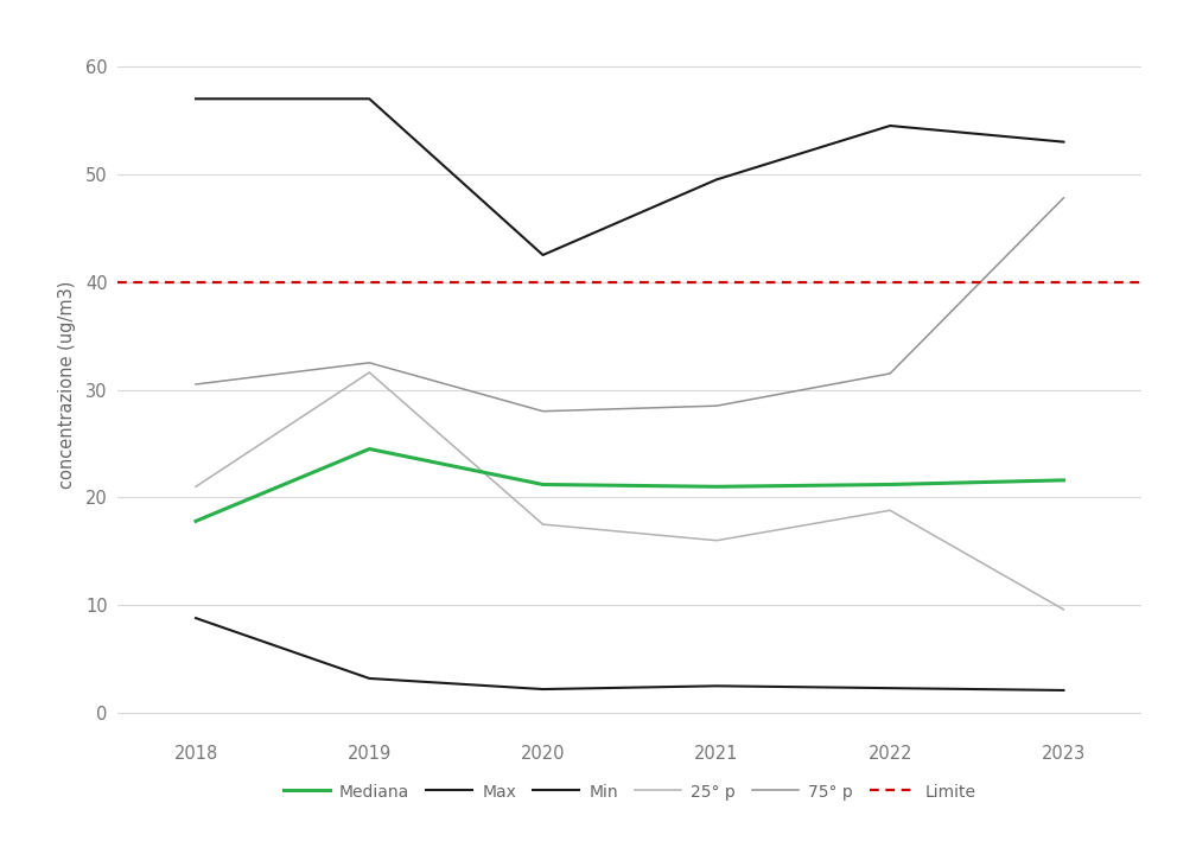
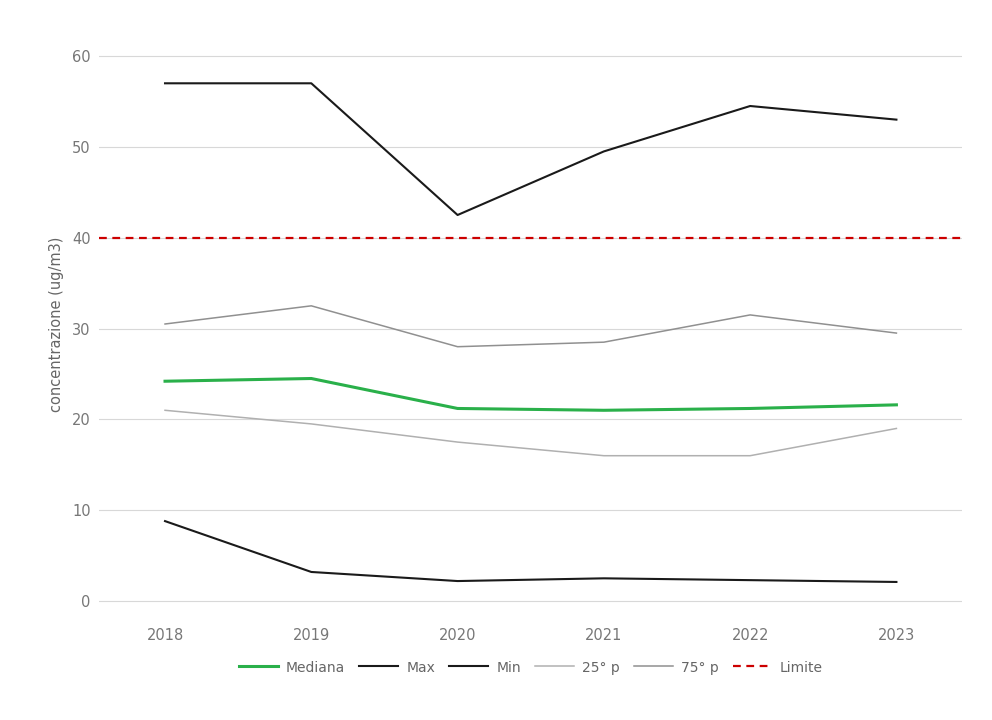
Mediana/2018: 17.8 -> 24.2
25° p/2019: 31.6 -> 19.5
25° p/2022: 18.8 -> 16.0
25° p/2023: 9.6 -> 19.0
75° p/2023: 47.8 -> 29.5
